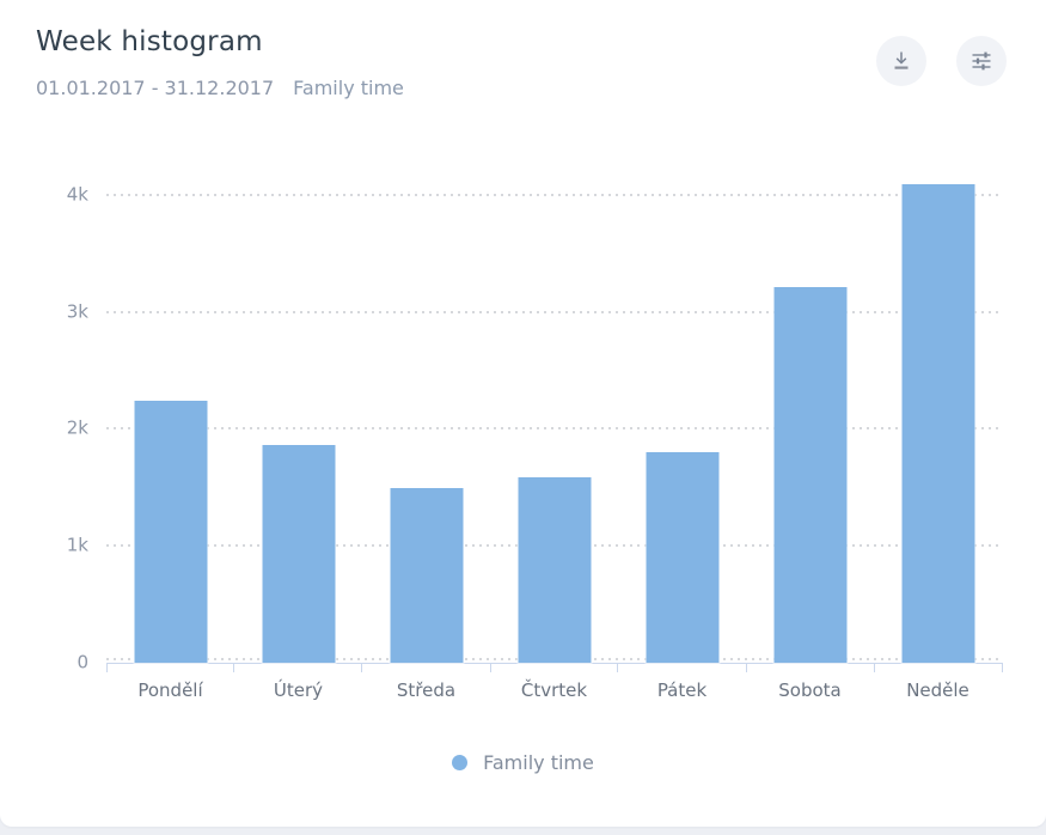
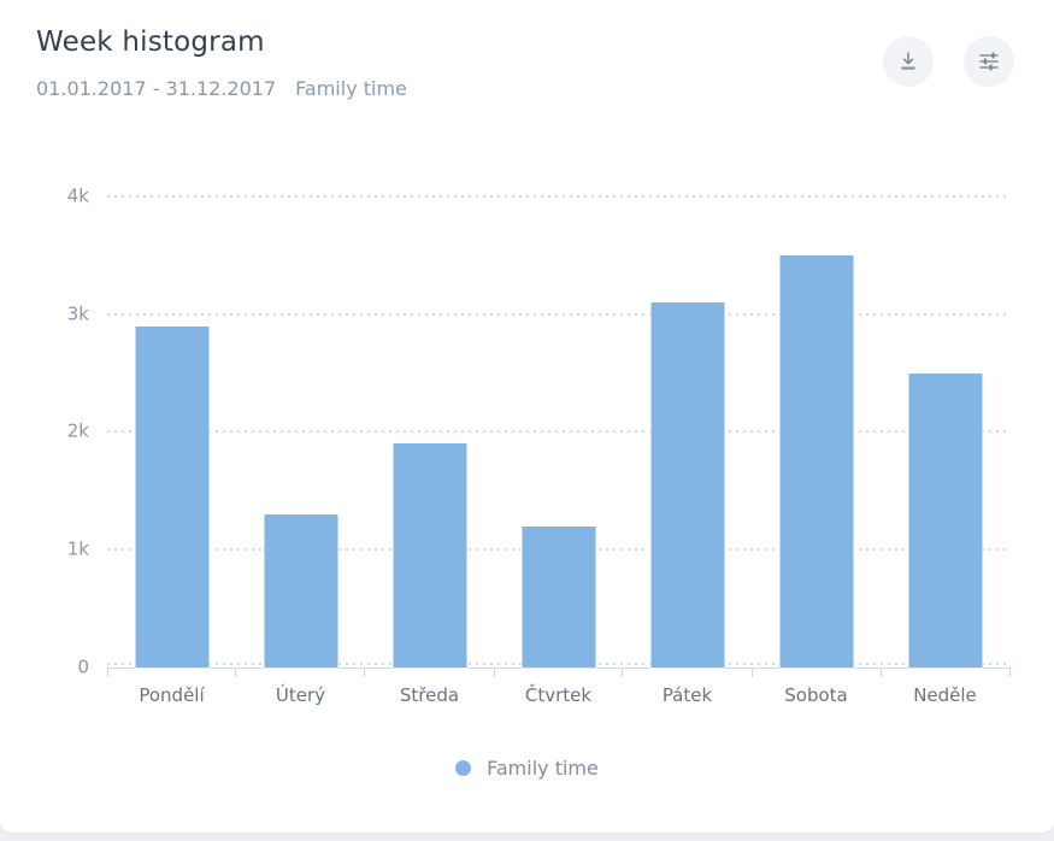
Pondělí: 2.2k -> 2.9k
Úterý: 1.9k -> 1.3k
Středa: 1.5k -> 1.9k
Čtvrtek: 1.6k -> 1.2k
Pátek: 1.8k -> 3.1k
Sobota: 3.2k -> 3.5k
Neděle: 4.1k -> 2.5k
